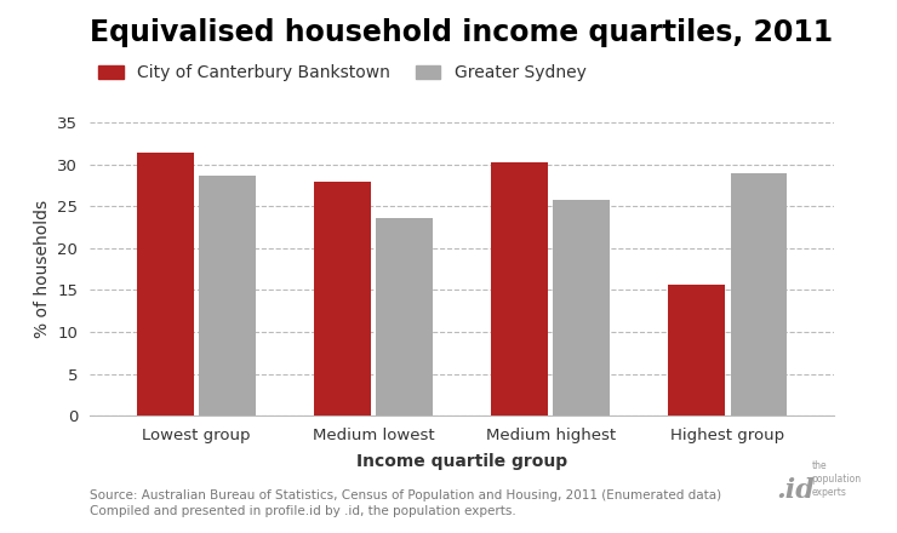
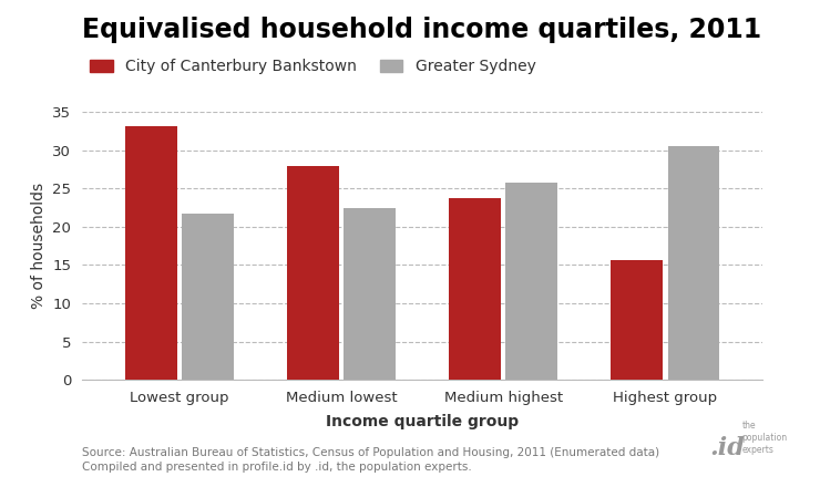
City of Canterbury Bankstown/Lowest group: 31.4 -> 33.2
Greater Sydney/Lowest group: 28.6 -> 21.7
Greater Sydney/Medium lowest: 23.6 -> 22.5
City of Canterbury Bankstown/Medium highest: 30.2 -> 23.8
Greater Sydney/Highest group: 29.0 -> 30.5
